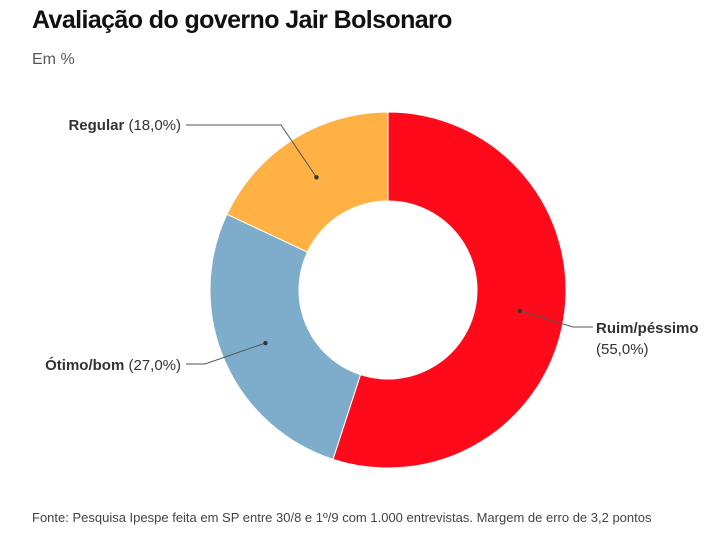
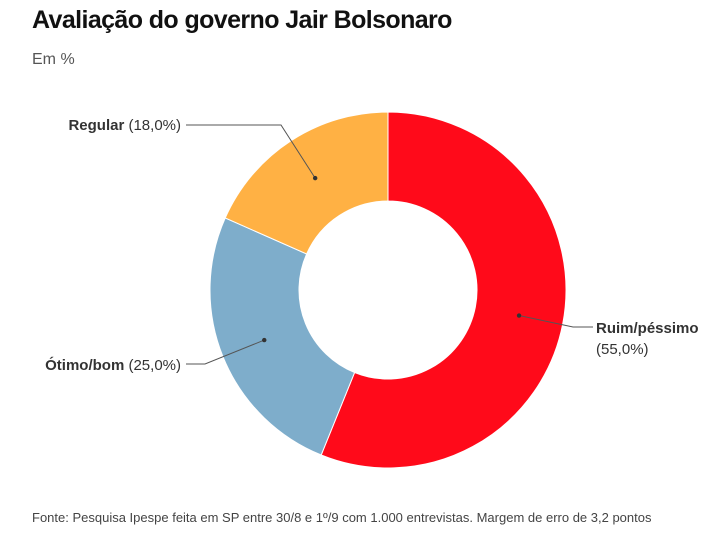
Ótimo/bom: 27,0% -> 25,0%
